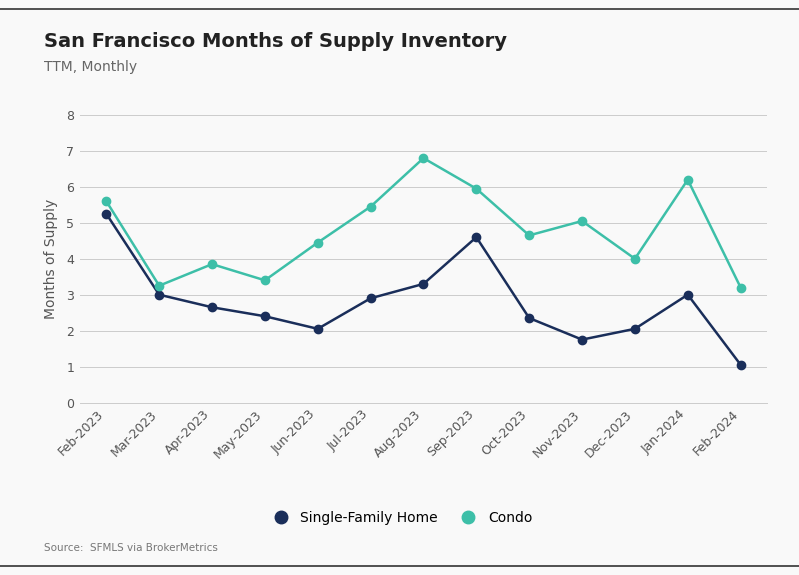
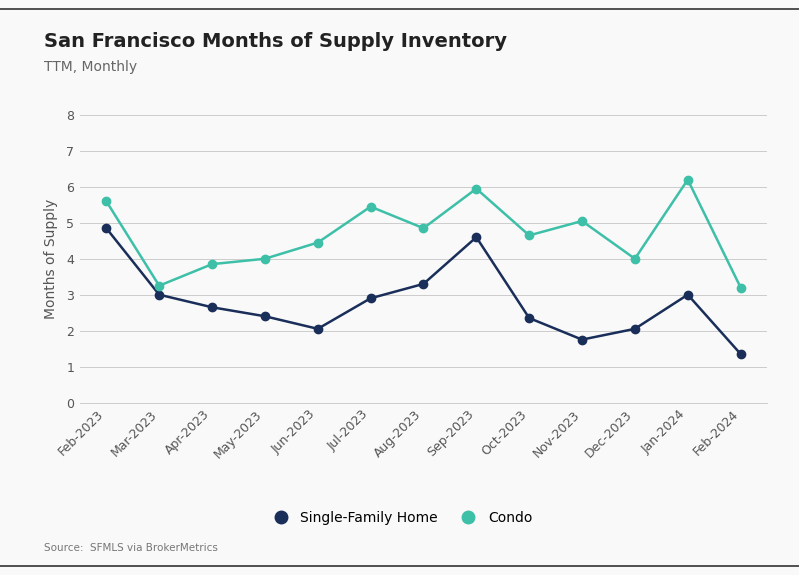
Single-Family Home/Feb-2023: 5.25 -> 4.85
Condo/May-2023: 3.40 -> 4.00
Condo/Aug-2023: 6.80 -> 4.85
Single-Family Home/Feb-2024: 1.05 -> 1.35
